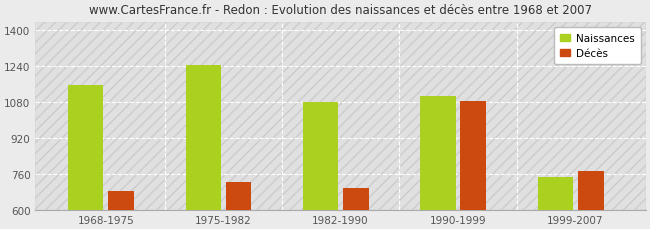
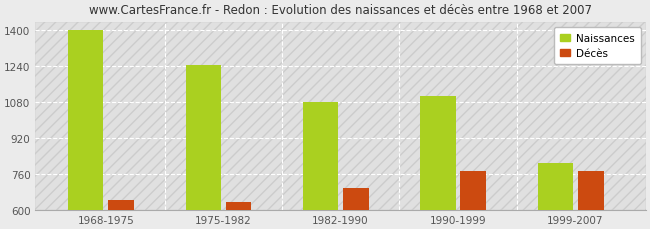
Naissances/1968-1975: 1155 -> 1400
Décès/1968-1975: 685 -> 645
Décès/1975-1982: 725 -> 635
Décès/1990-1999: 1085 -> 773
Naissances/1999-2007: 745 -> 808
